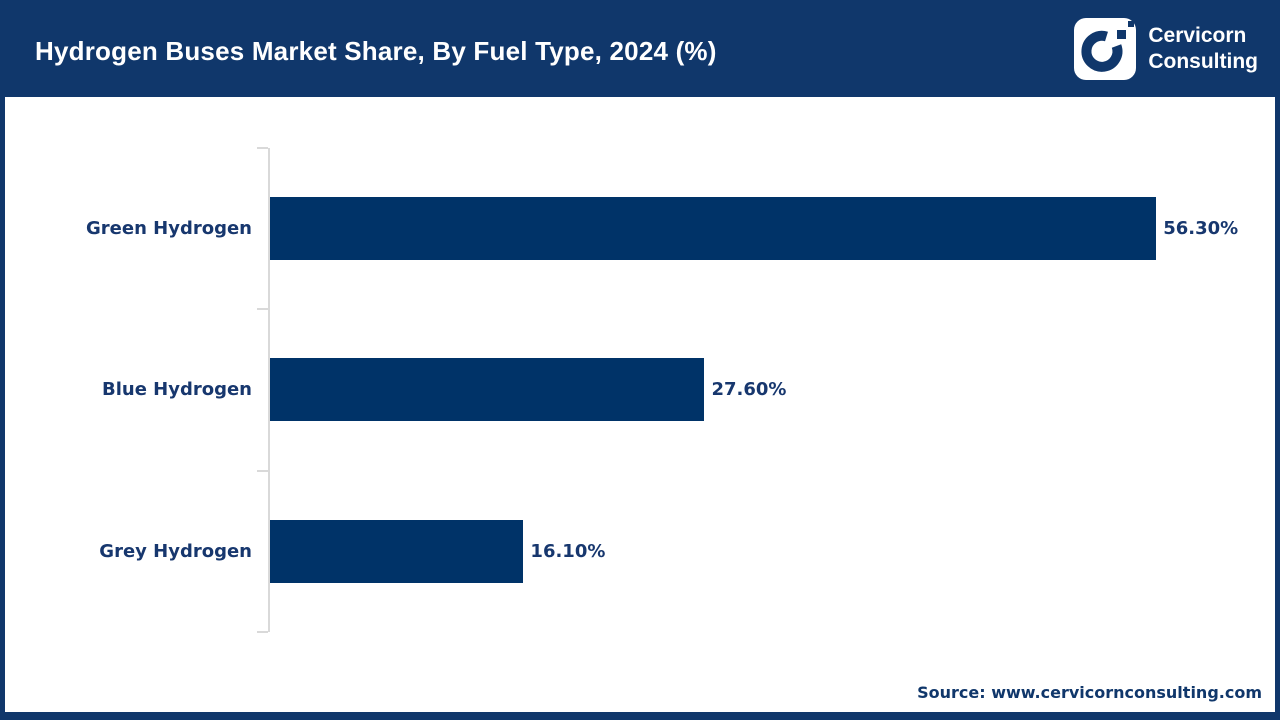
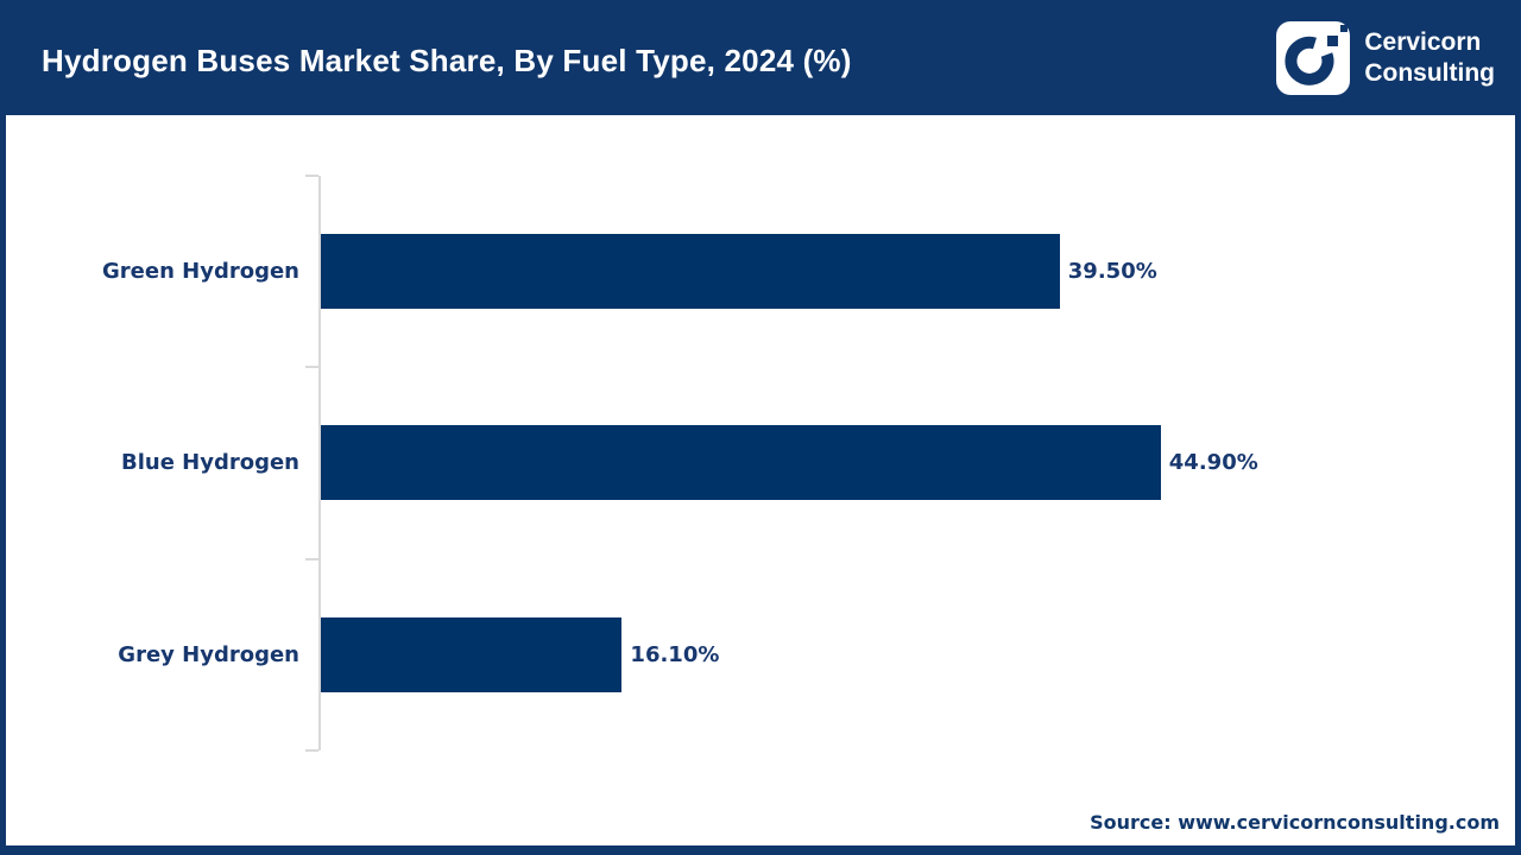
Green Hydrogen: 56.30% -> 39.50%
Blue Hydrogen: 27.60% -> 44.90%
